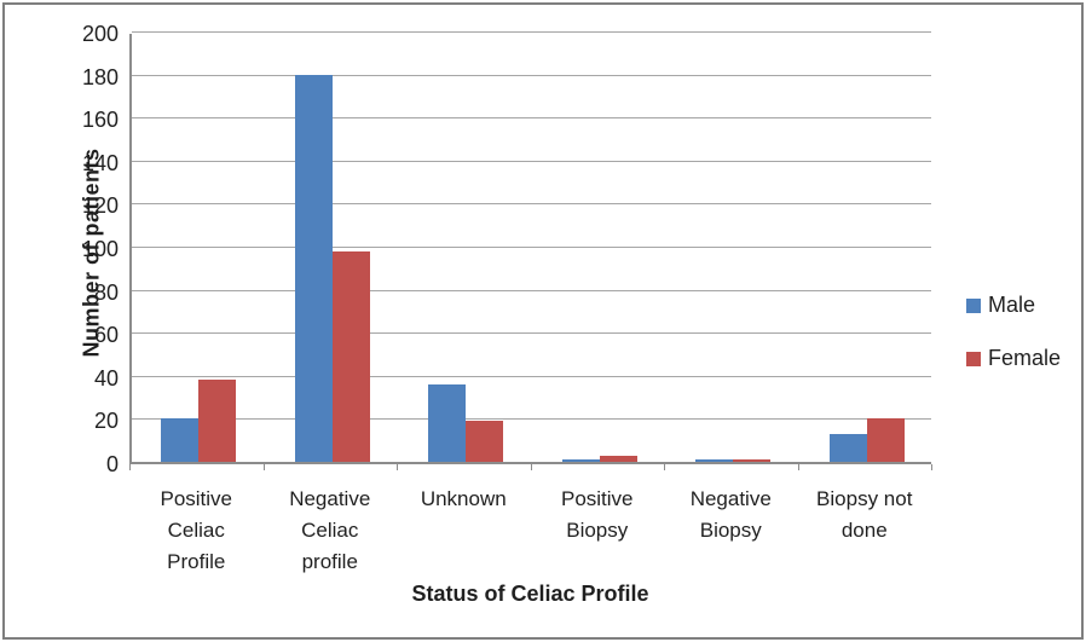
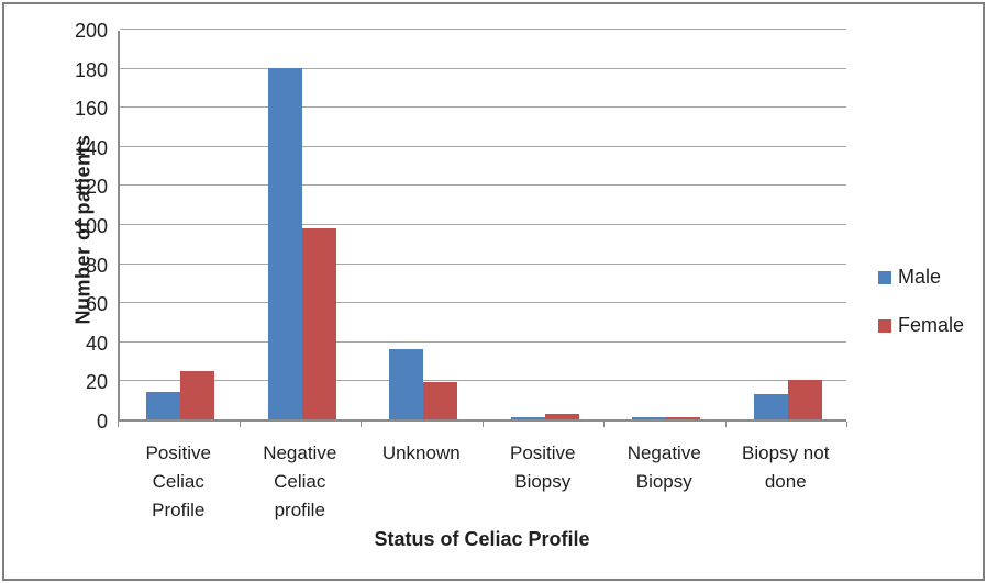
Male/Positive Celiac Profile: 20 -> 14
Female/Positive Celiac Profile: 38 -> 25
